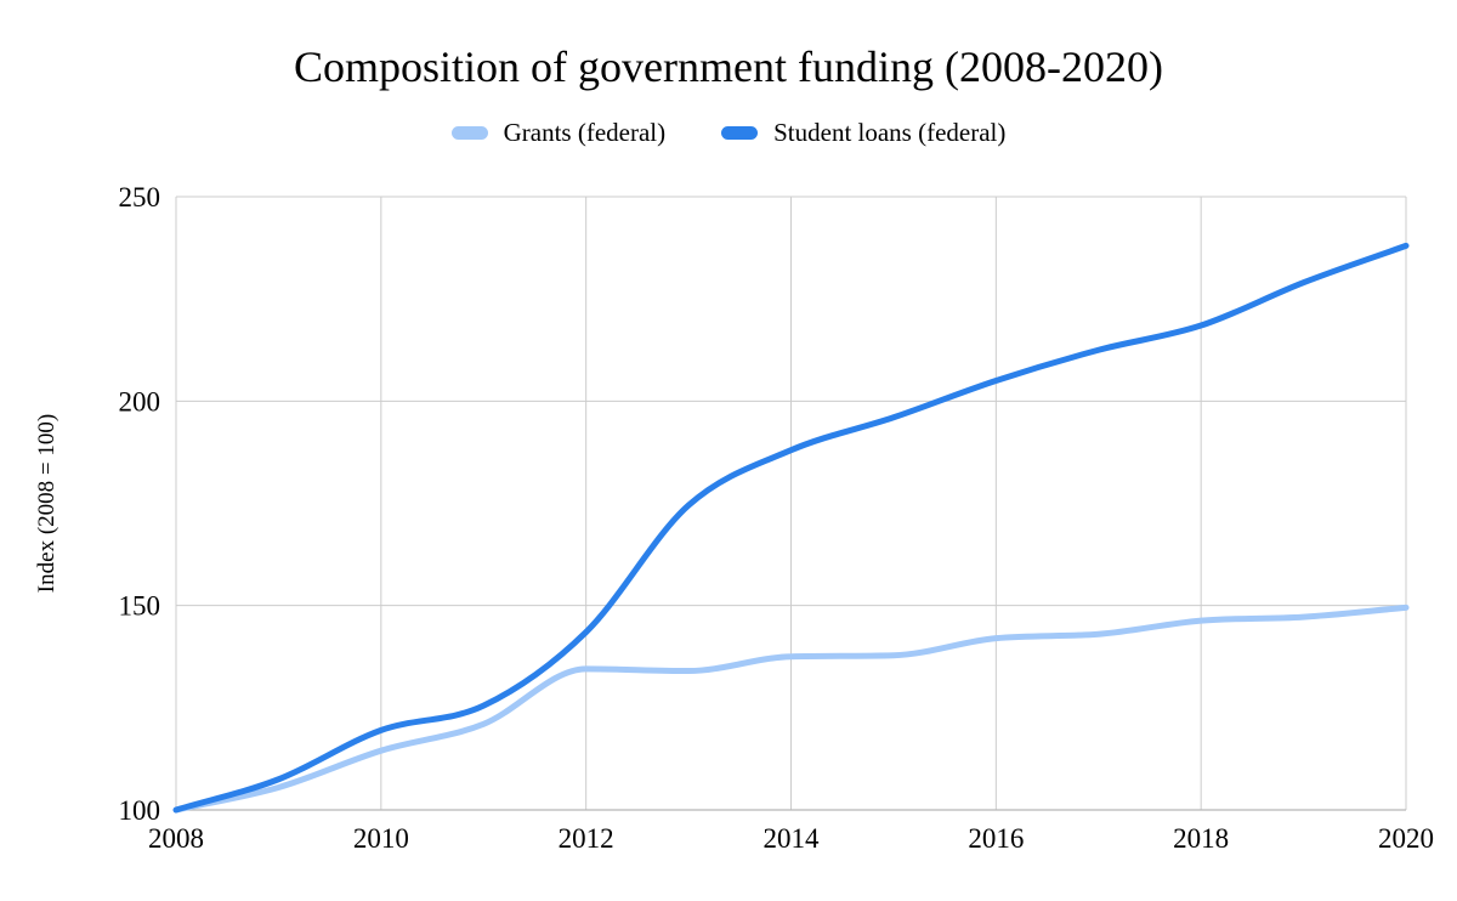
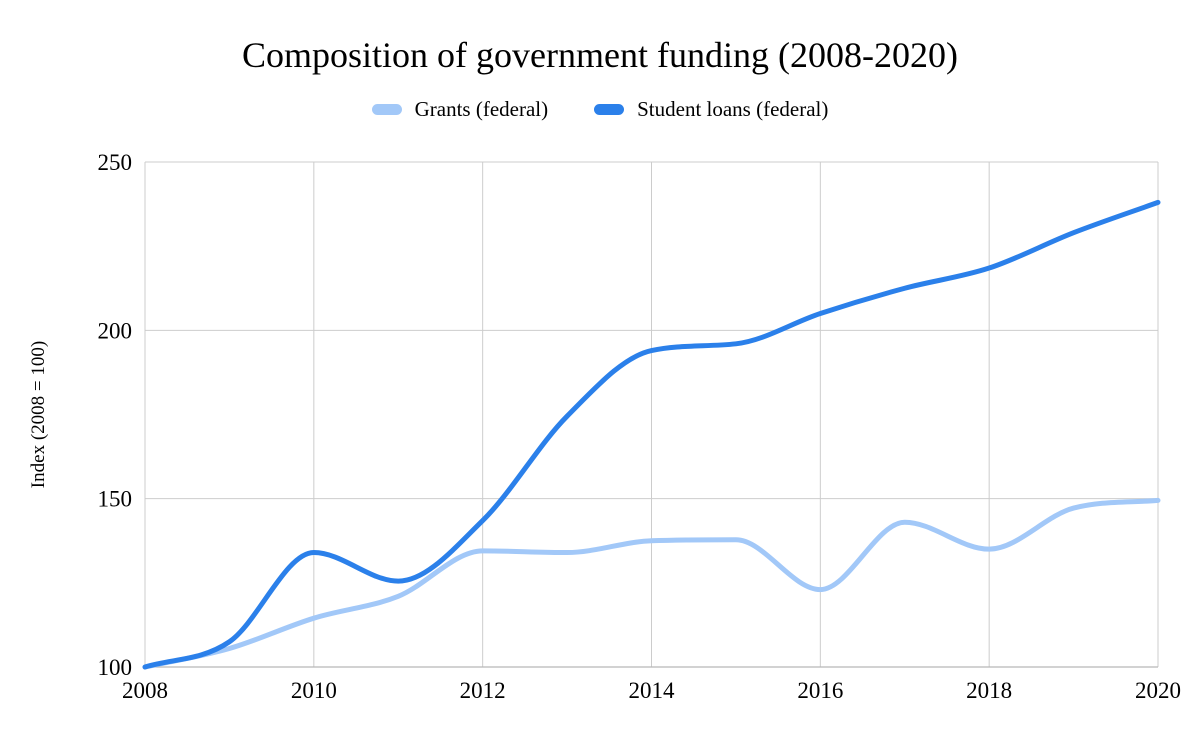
Student loans (federal)/2010: 120 -> 134
Student loans (federal)/2014: 188 -> 194
Grants (federal)/2016: 142 -> 123
Grants (federal)/2018: 146 -> 135
